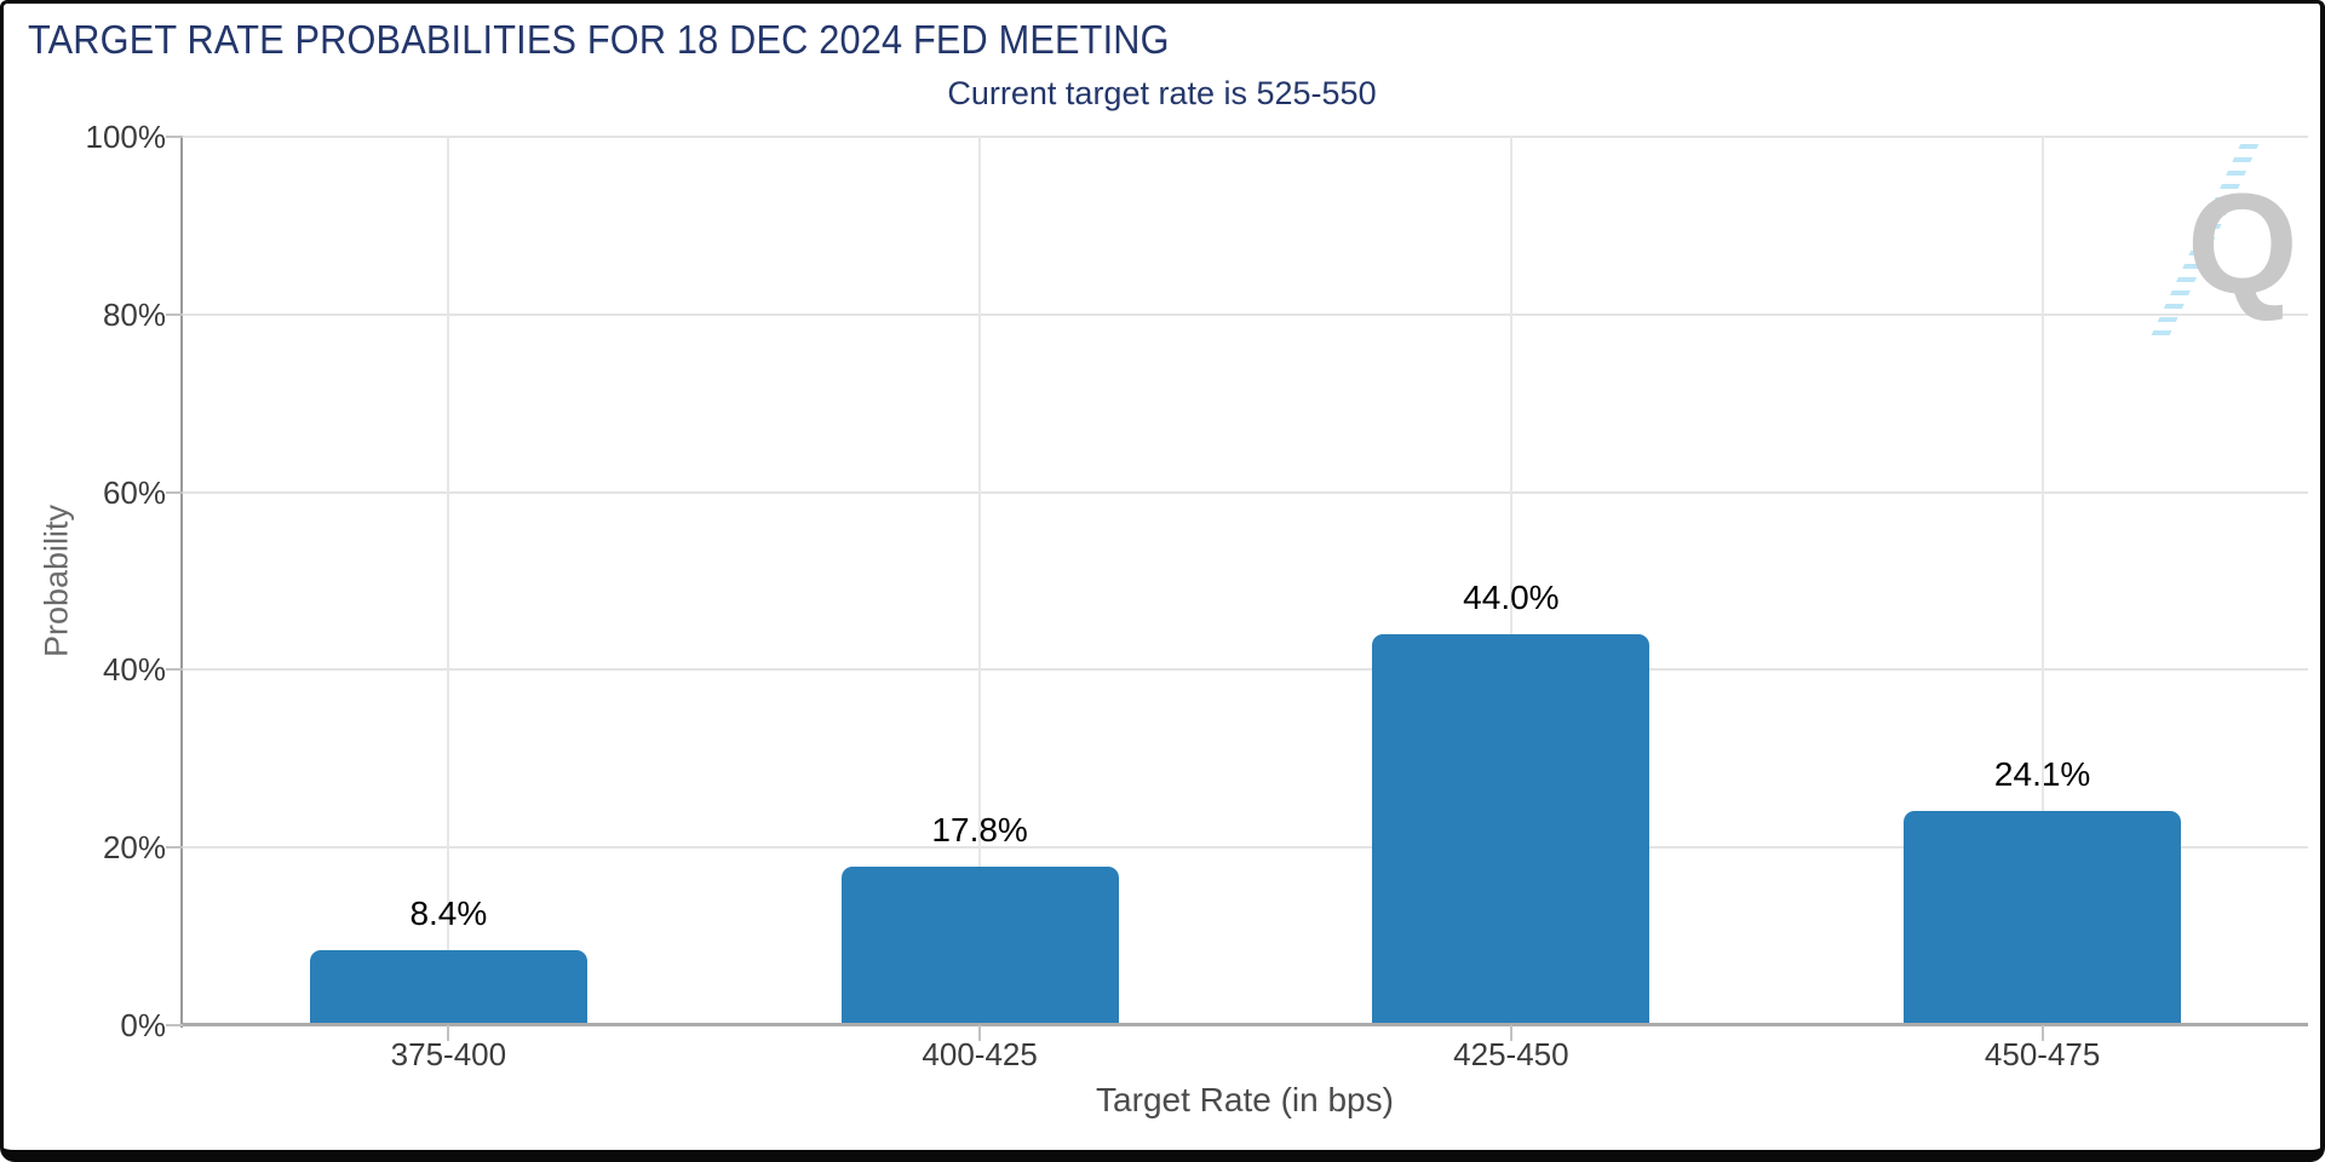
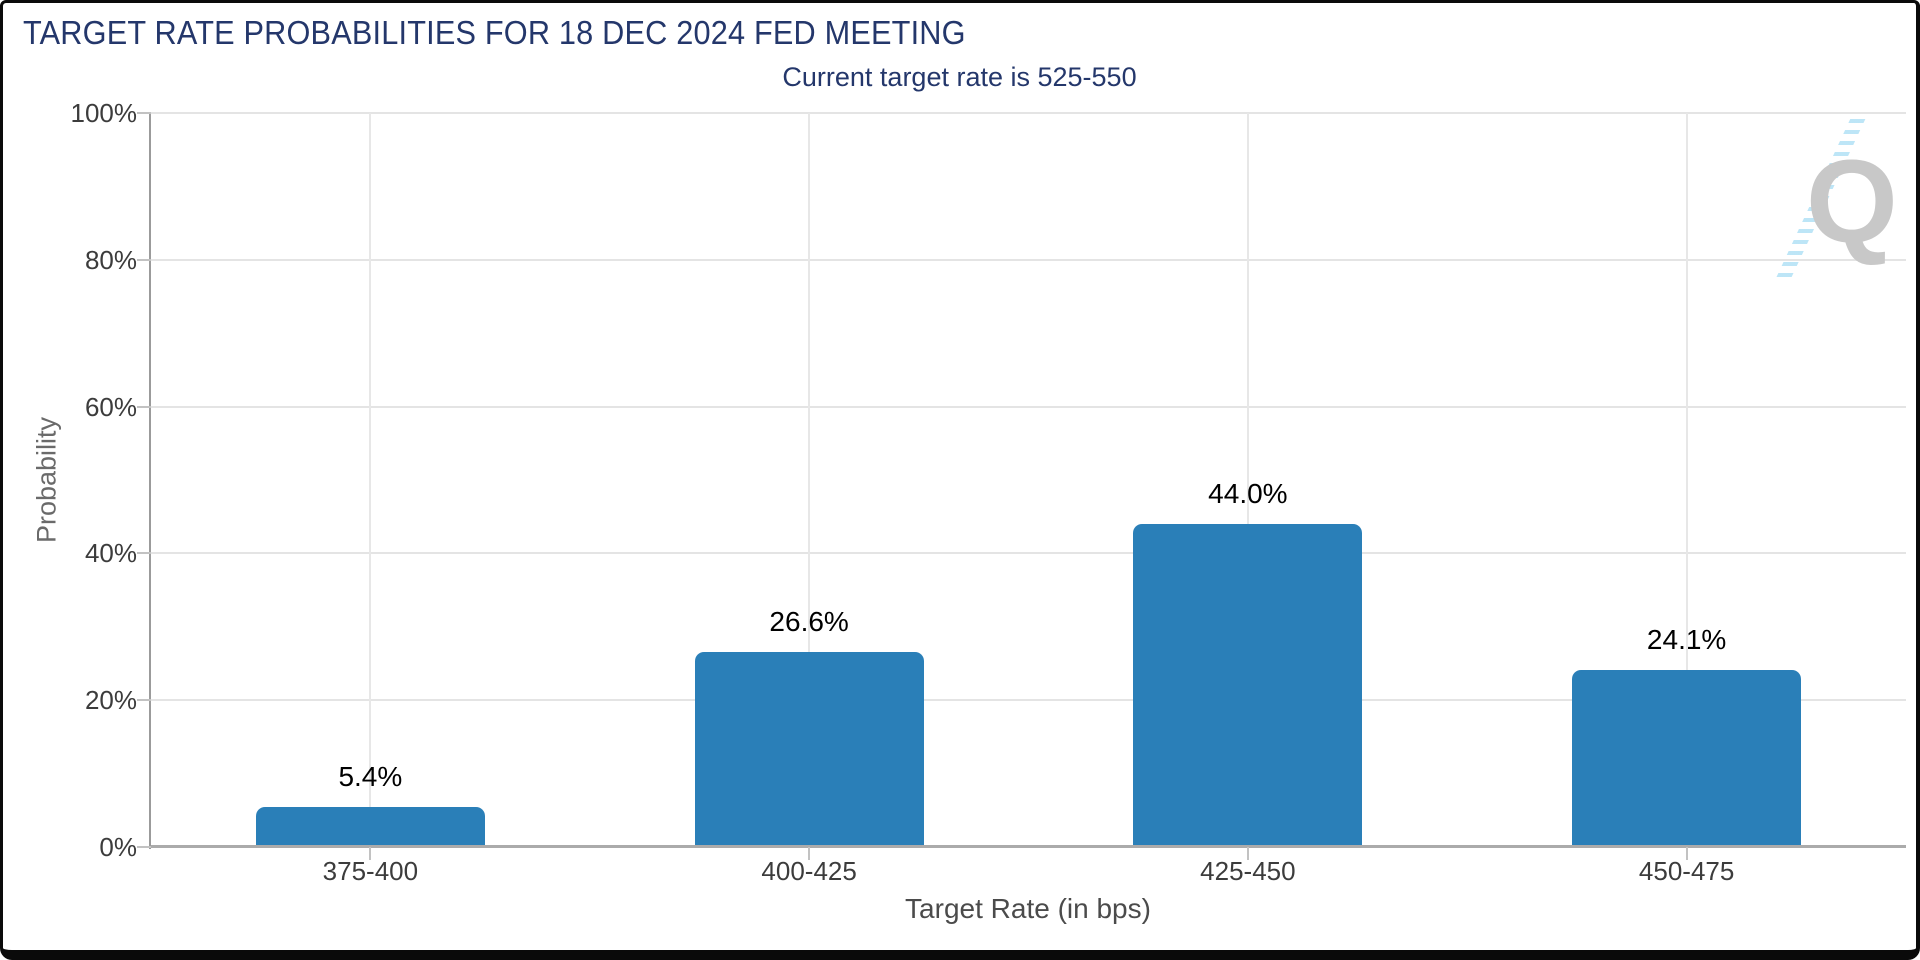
375-400: 8.4% -> 5.4%
400-425: 17.8% -> 26.6%
